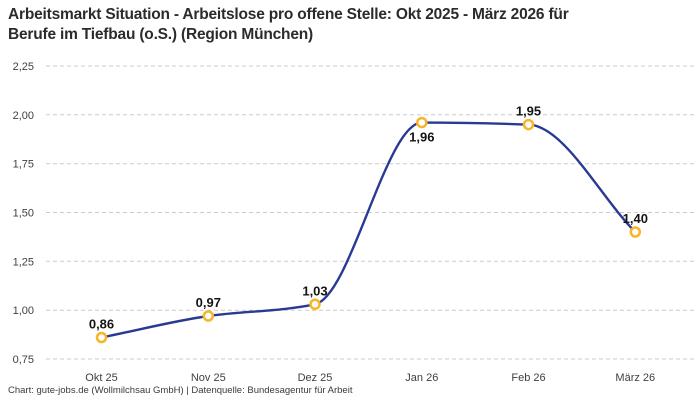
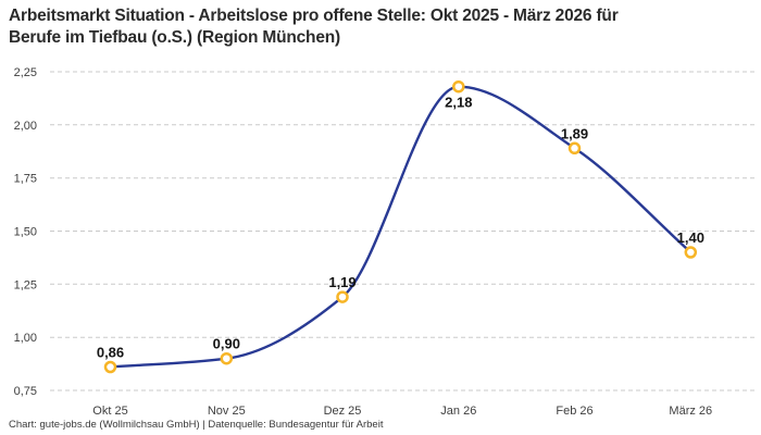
Nov 25: 0,97 -> 0,90
Dez 25: 1,03 -> 1,19
Jan 26: 1,96 -> 2,18
Feb 26: 1,95 -> 1,89
